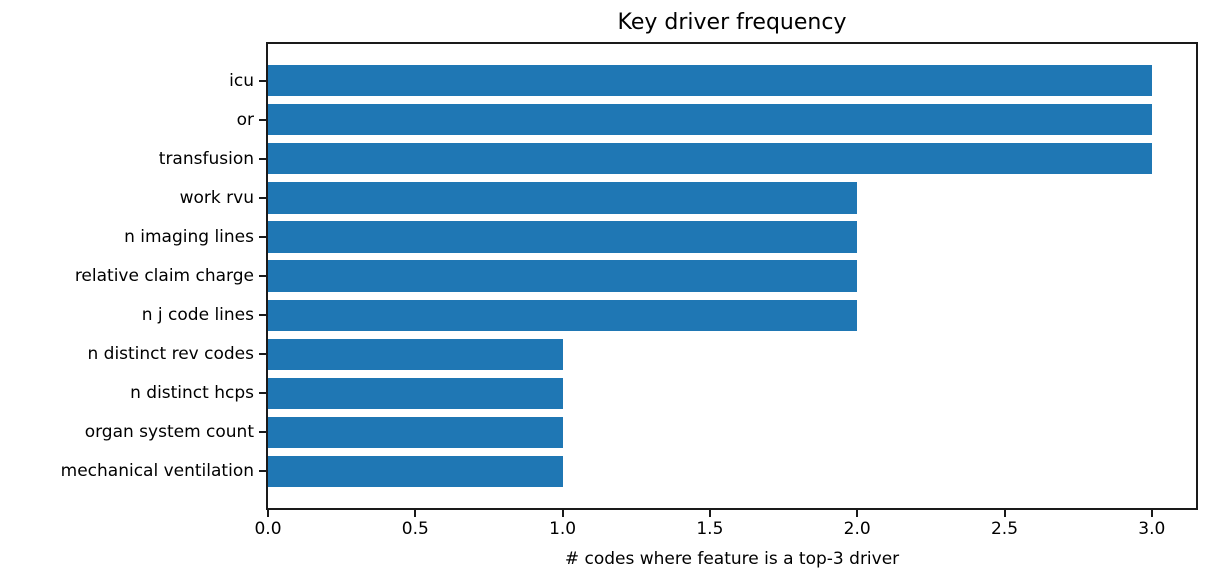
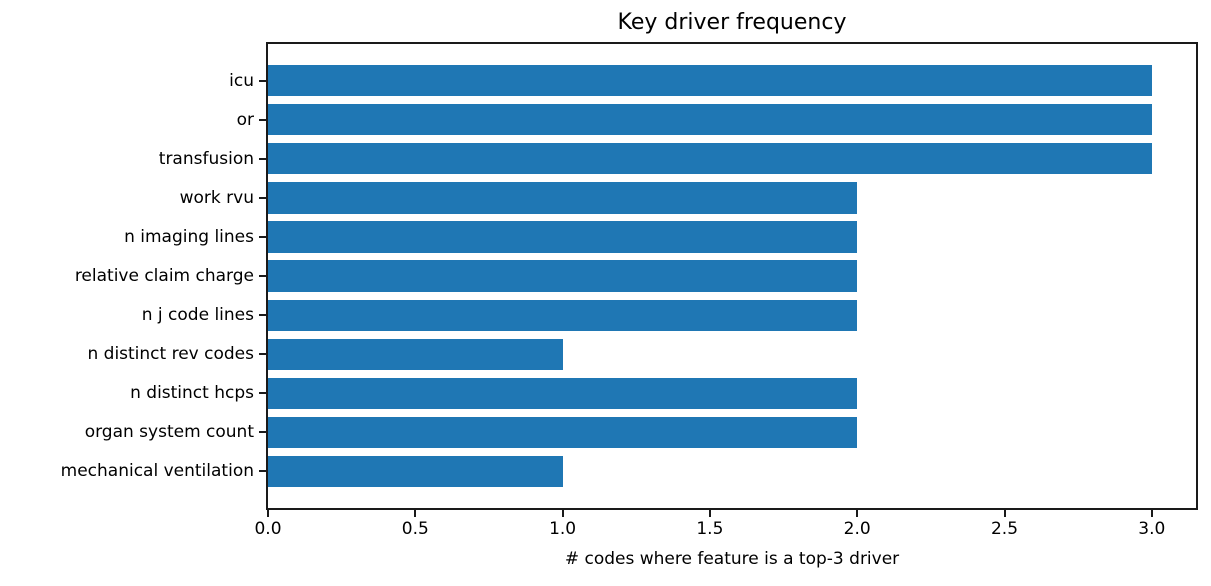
n distinct hcps: 1 -> 2
organ system count: 1 -> 2
